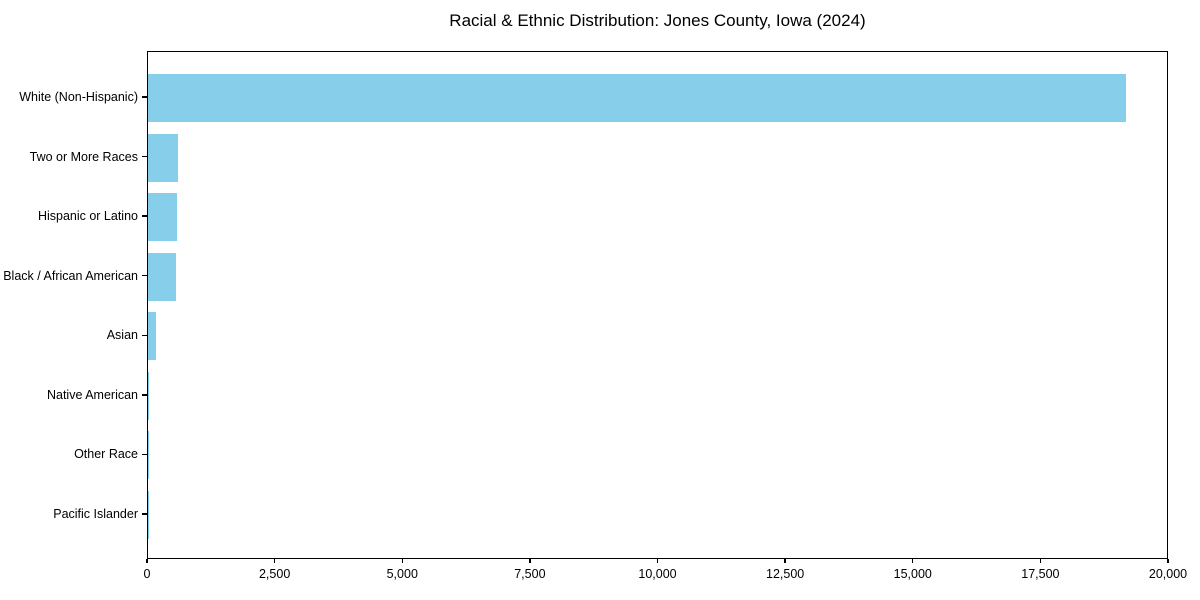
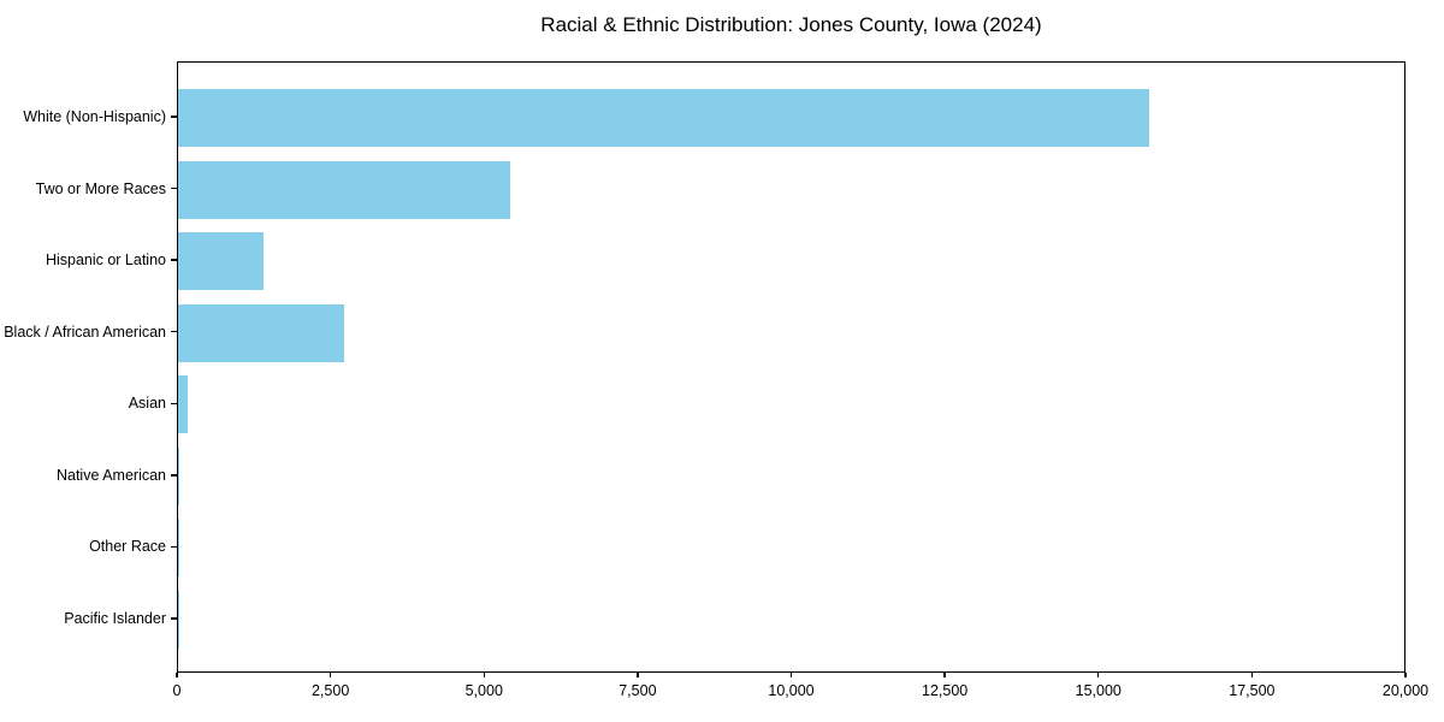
White (Non-Hispanic): 19200 -> 15800
Two or More Races: 600 -> 5400
Hispanic or Latino: 600 -> 1400
Black / African American: 600 -> 2700
